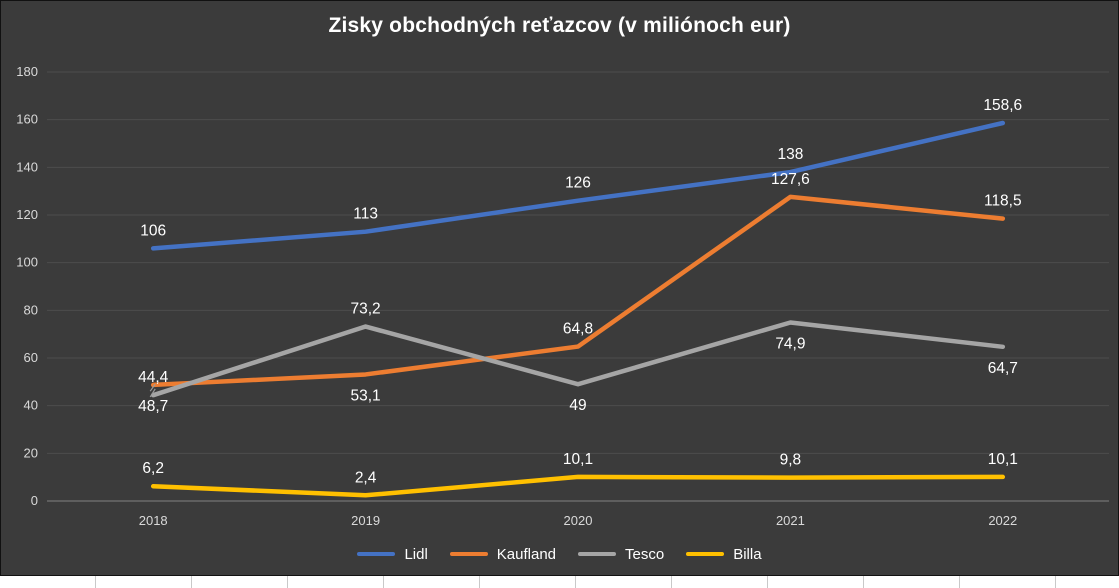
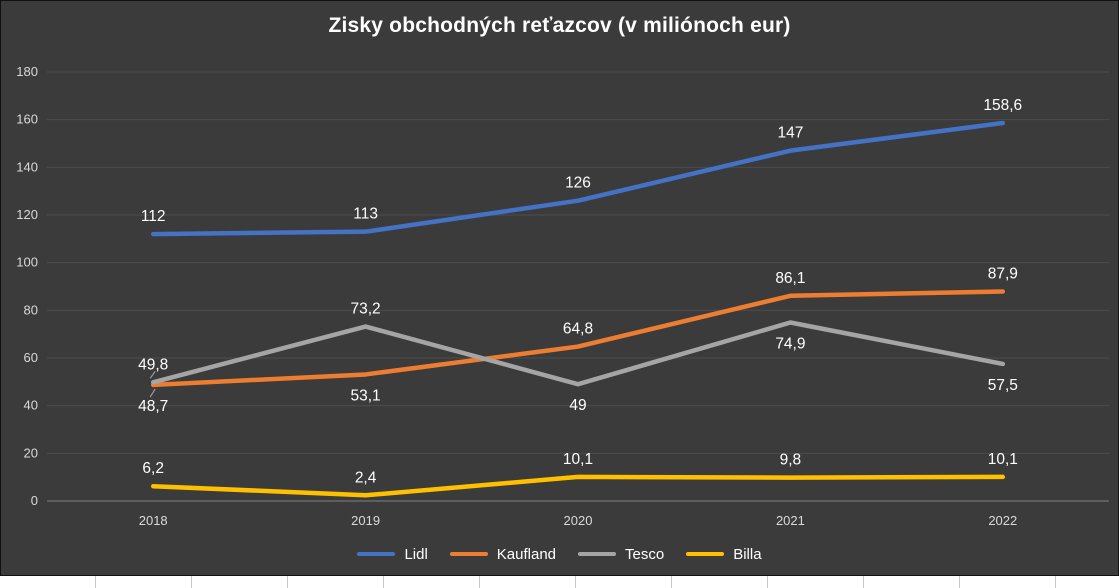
Lidl/2018: 106 -> 112
Tesco/2018: 44,4 -> 49,8
Lidl/2021: 138 -> 147
Kaufland/2021: 127,6 -> 86,1
Kaufland/2022: 118,5 -> 87,9
Tesco/2022: 64,7 -> 57,5
